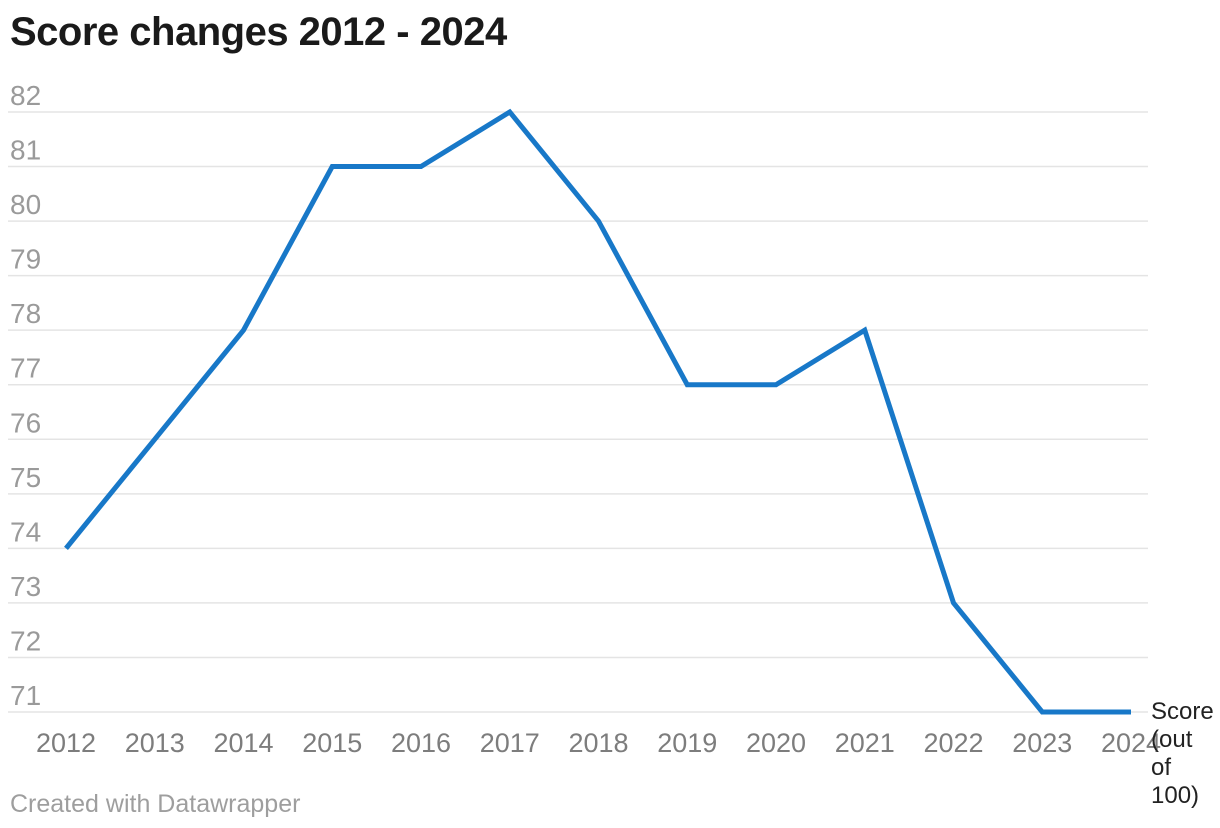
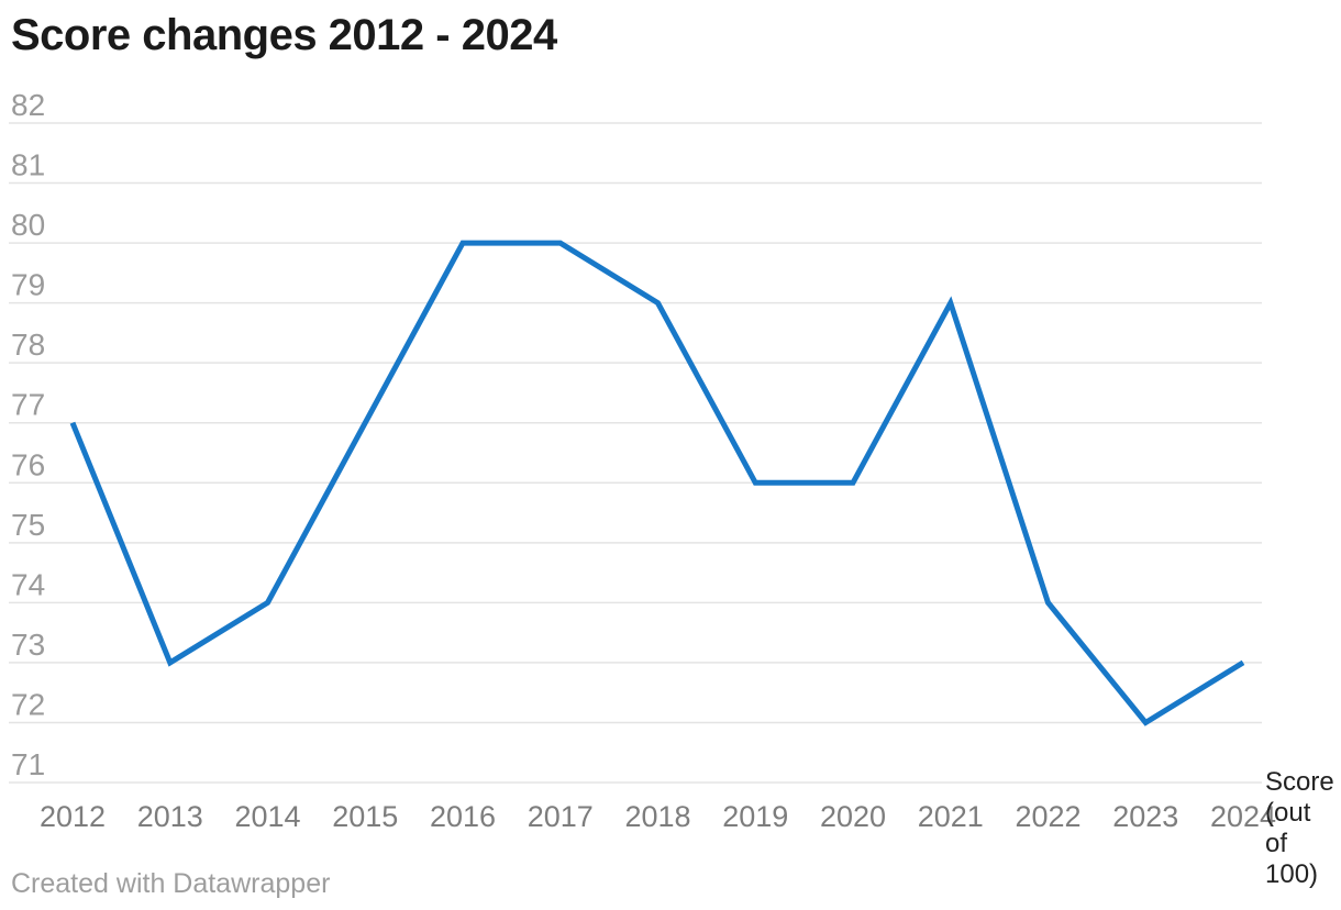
2012: 74 -> 77
2013: 76 -> 73
2014: 78 -> 74
2015: 81 -> 77
2016: 81 -> 80
2017: 82 -> 80
2018: 80 -> 79
2019: 77 -> 76
2020: 77 -> 76
2021: 78 -> 79
2022: 73 -> 74
2023: 71 -> 72
2024: 71 -> 73
